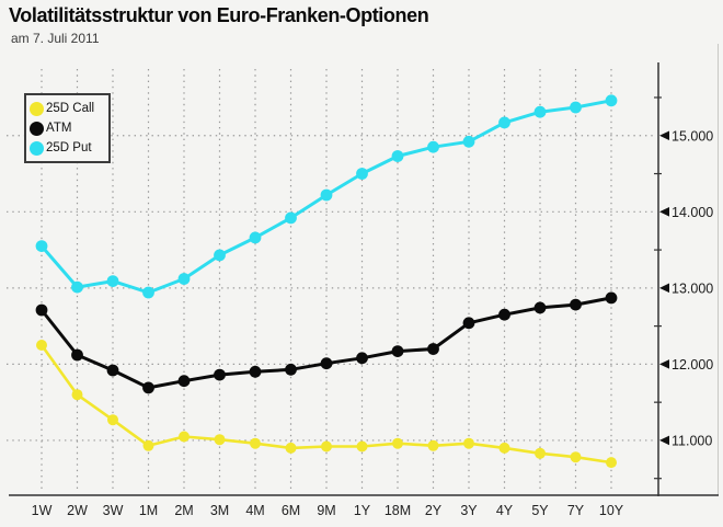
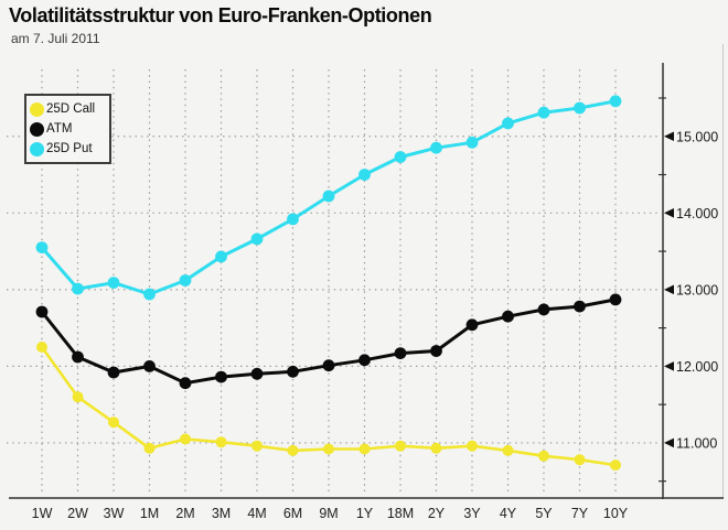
ATM/1M: 11.7 -> 12.0
